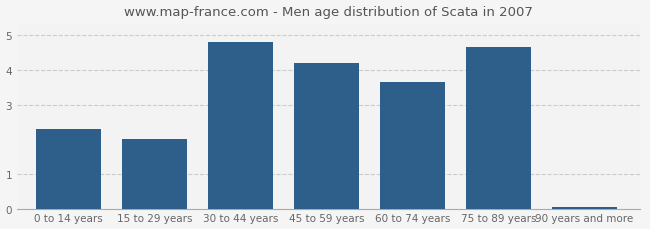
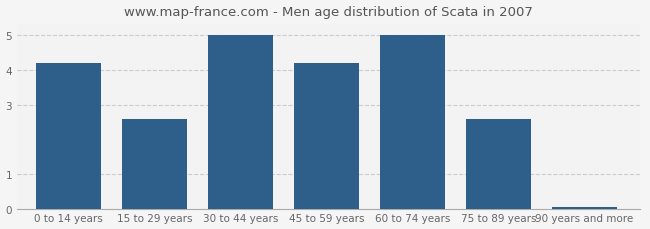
0 to 14 years: 2.30 -> 4.20
15 to 29 years: 2.00 -> 2.60
30 to 44 years: 4.80 -> 5.00
60 to 74 years: 3.65 -> 5.00
75 to 89 years: 4.65 -> 2.60
